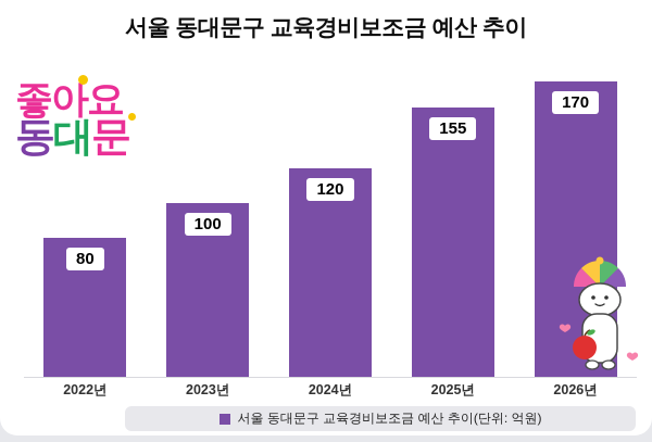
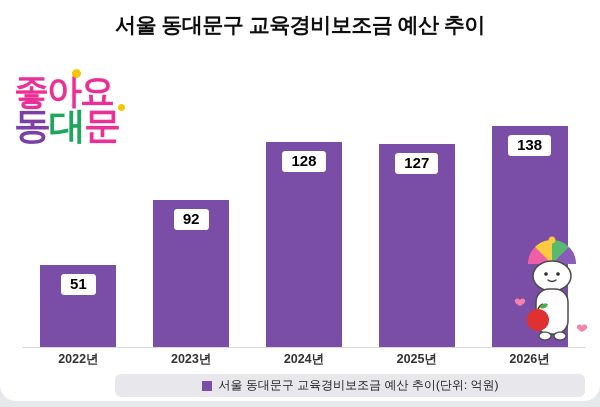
2022년: 80 -> 51
2023년: 100 -> 92
2024년: 120 -> 128
2025년: 155 -> 127
2026년: 170 -> 138
